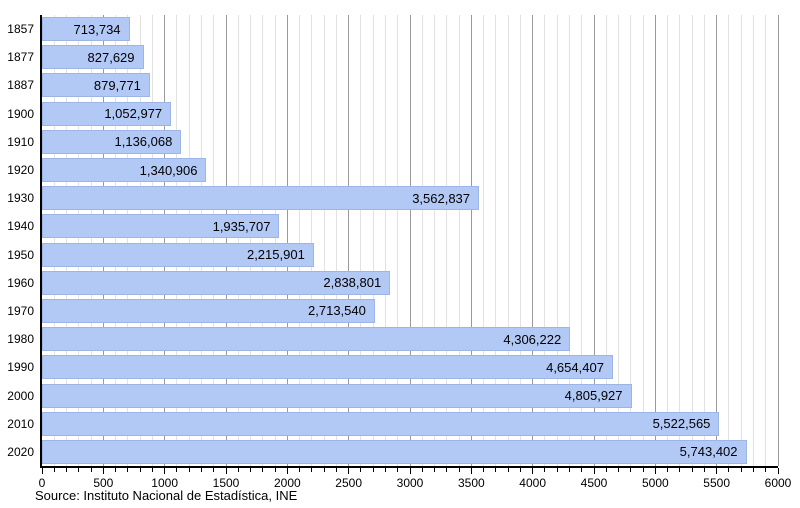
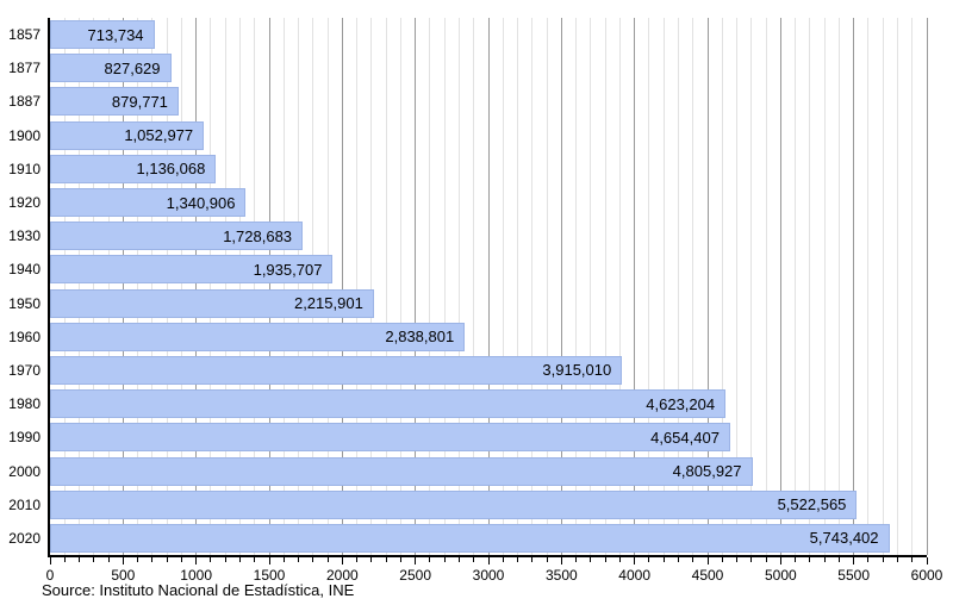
1930: 3,562,837 -> 1,728,683
1970: 2,713,540 -> 3,915,010
1980: 4,306,222 -> 4,623,204
